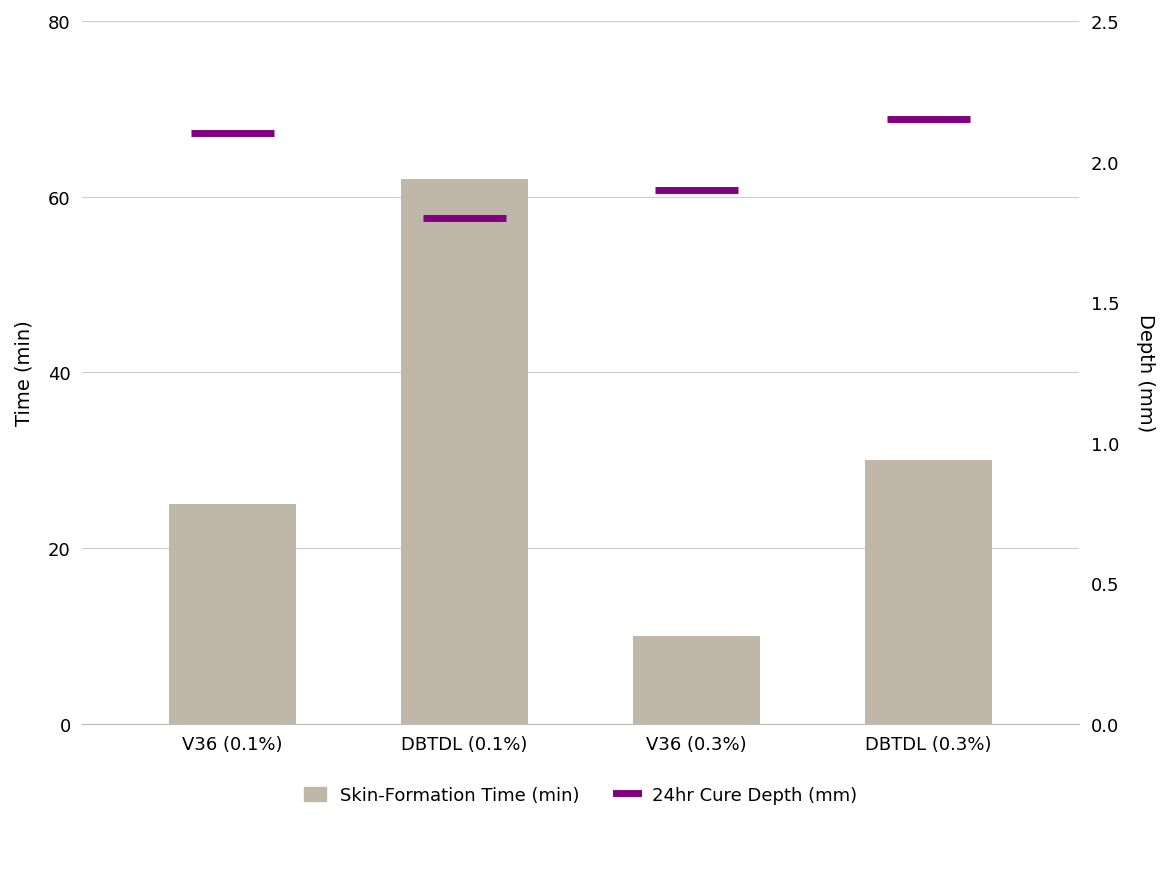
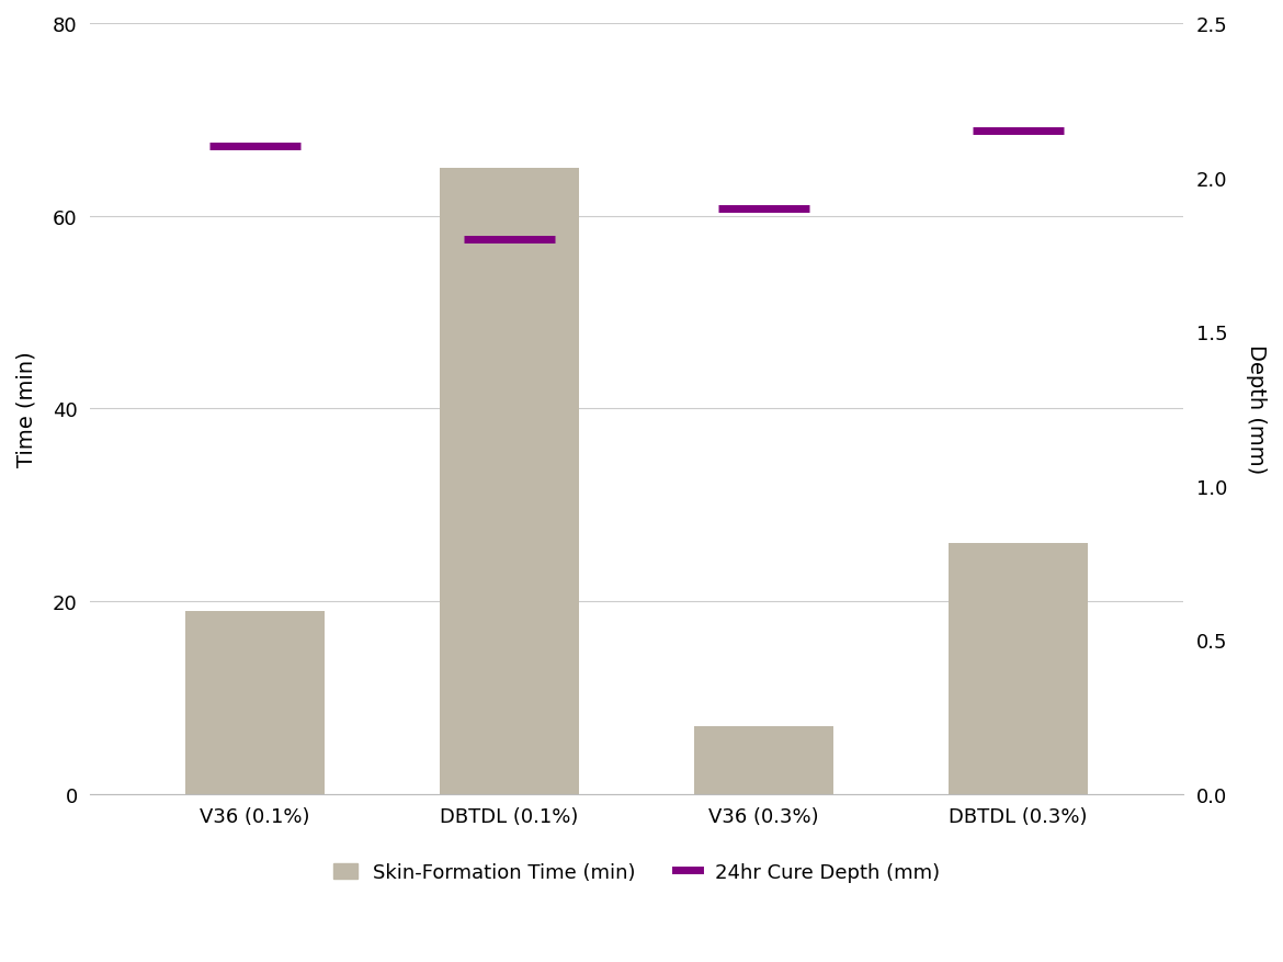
V36 (0.1%): 25 -> 19
DBTDL (0.1%): 62 -> 65
V36 (0.3%): 10 -> 7
DBTDL (0.3%): 30 -> 26
